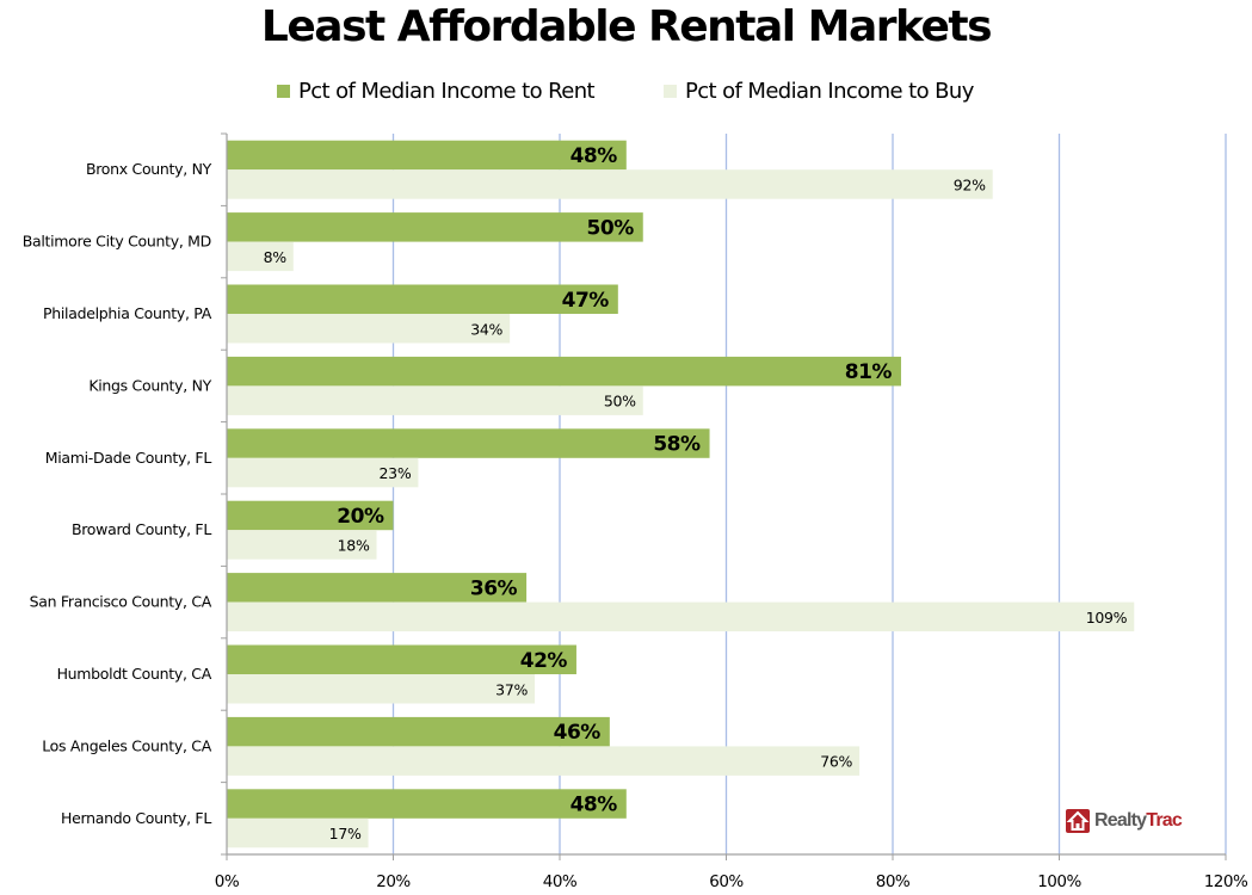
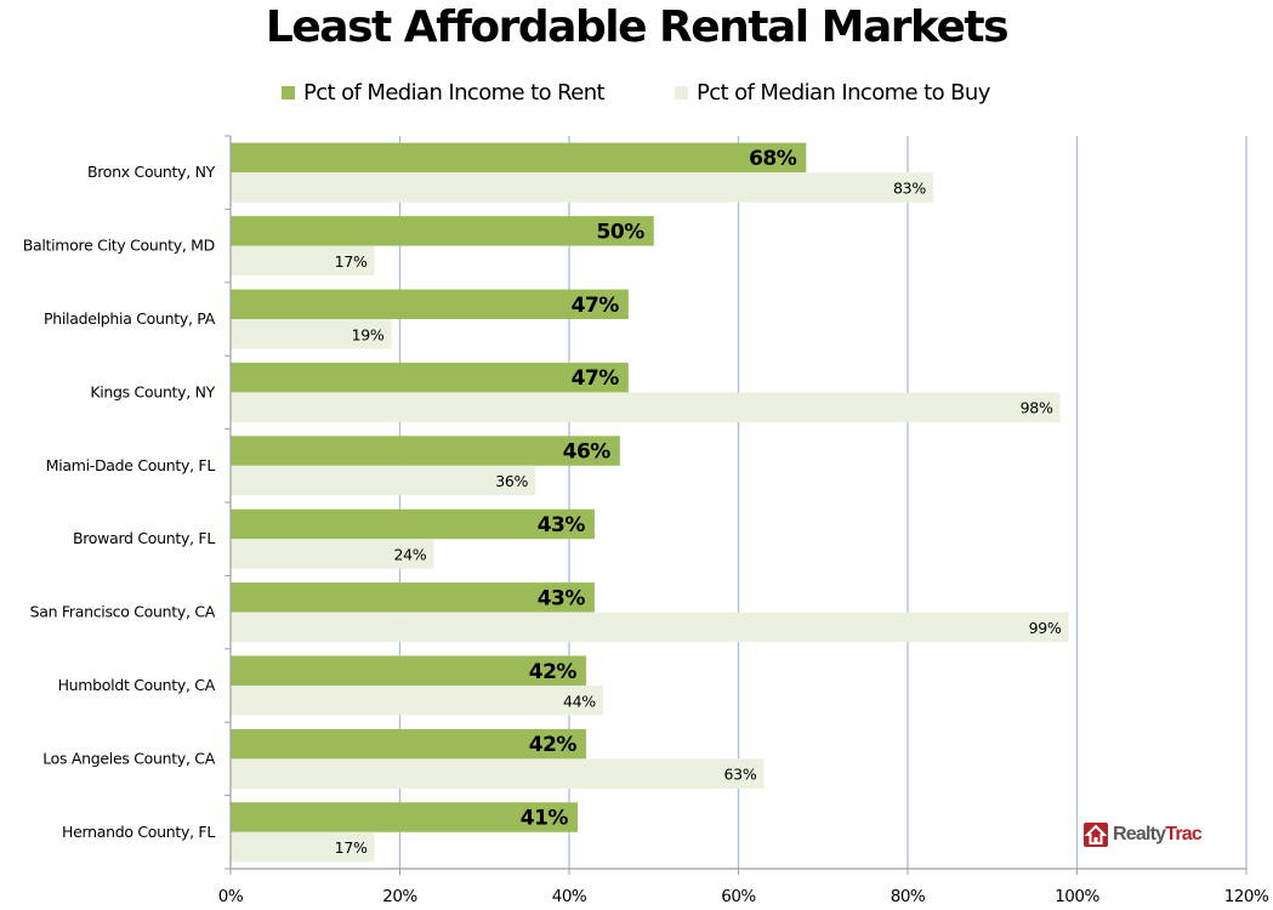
Pct of Median Income to Rent/Bronx County, NY: 48% -> 68%
Pct of Median Income to Buy/Bronx County, NY: 92% -> 83%
Pct of Median Income to Buy/Baltimore City County, MD: 8% -> 17%
Pct of Median Income to Buy/Philadelphia County, PA: 34% -> 19%
Pct of Median Income to Rent/Kings County, NY: 81% -> 47%
Pct of Median Income to Buy/Kings County, NY: 50% -> 98%
Pct of Median Income to Rent/Miami-Dade County, FL: 58% -> 46%
Pct of Median Income to Buy/Miami-Dade County, FL: 23% -> 36%
Pct of Median Income to Rent/Broward County, FL: 20% -> 43%
Pct of Median Income to Buy/Broward County, FL: 18% -> 24%
Pct of Median Income to Rent/San Francisco County, CA: 36% -> 43%
Pct of Median Income to Buy/San Francisco County, CA: 109% -> 99%
Pct of Median Income to Buy/Humboldt County, CA: 37% -> 44%
Pct of Median Income to Rent/Los Angeles County, CA: 46% -> 42%
Pct of Median Income to Buy/Los Angeles County, CA: 76% -> 63%
Pct of Median Income to Rent/Hernando County, FL: 48% -> 41%
